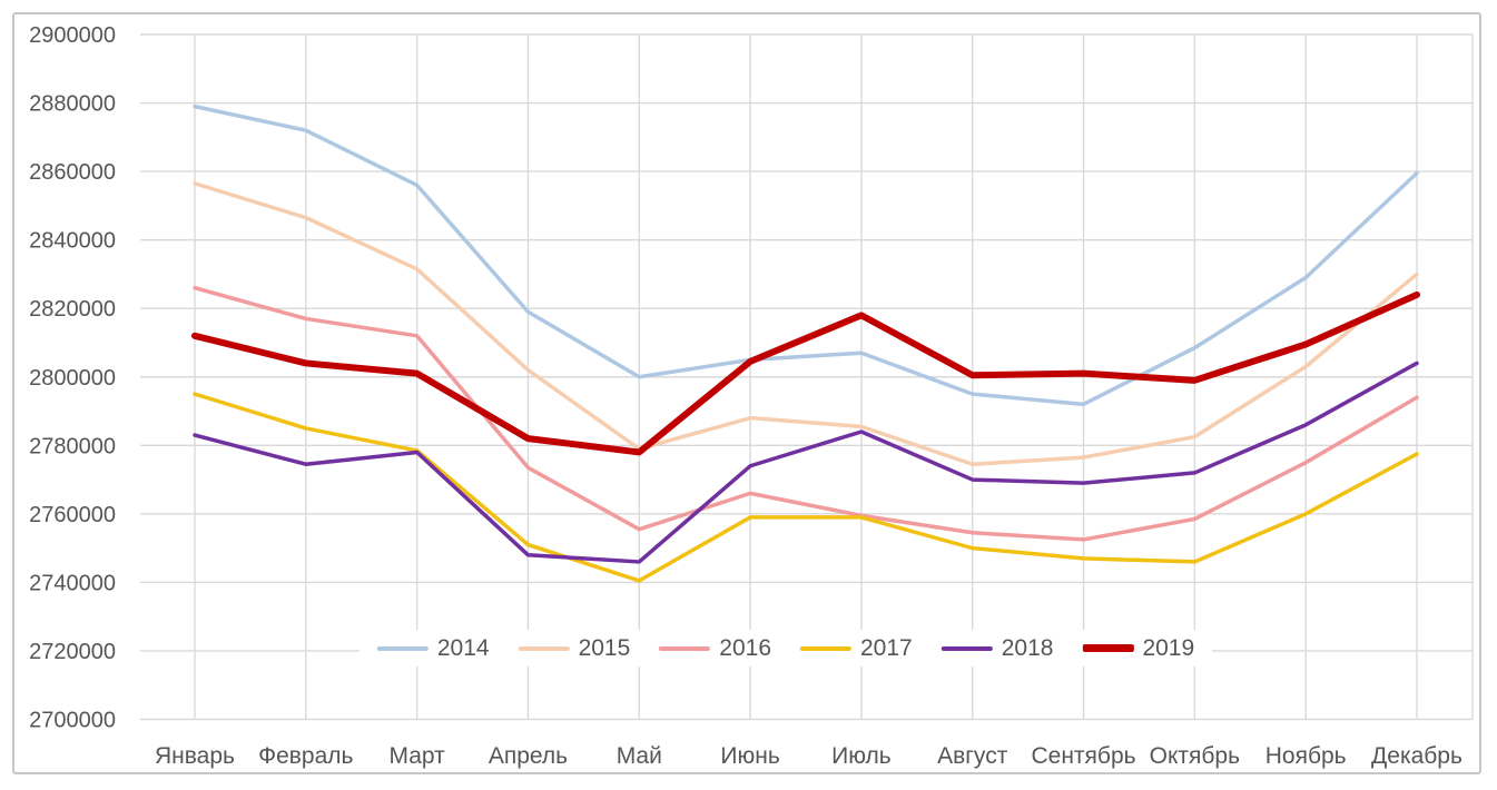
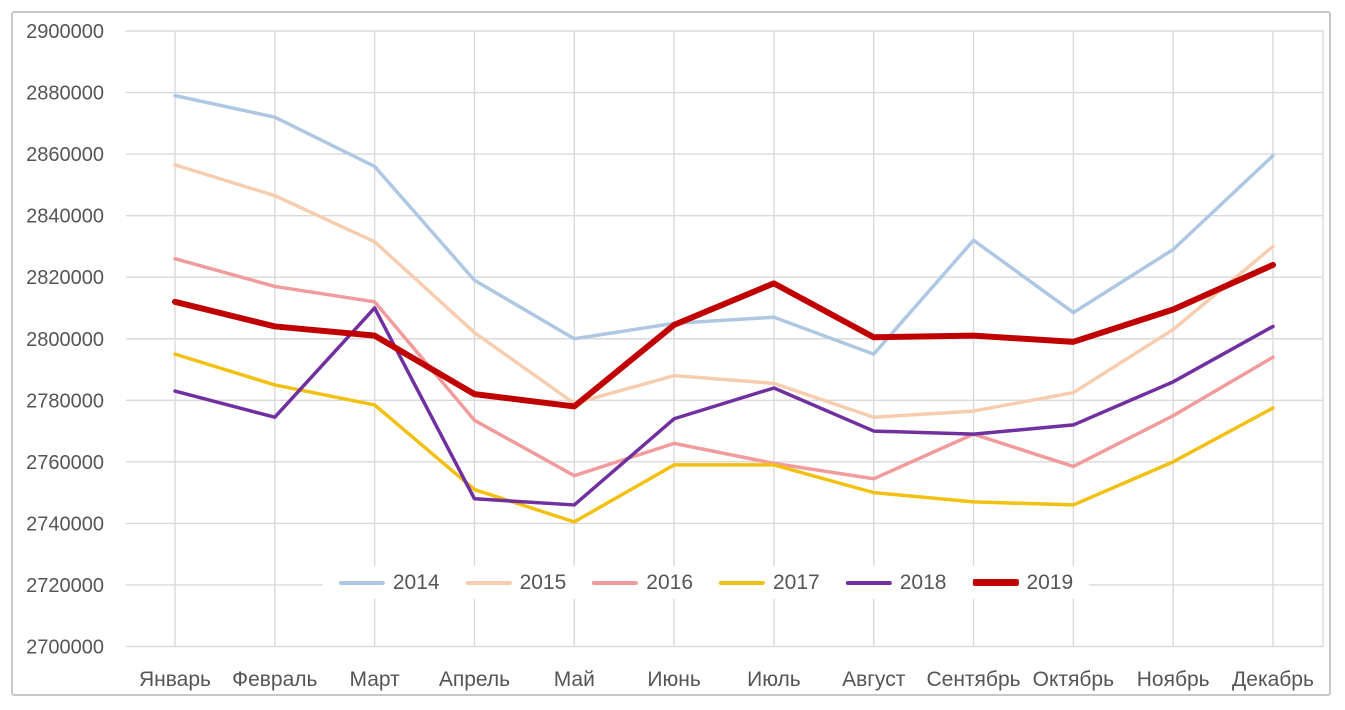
2018/Март: 2778000 -> 2810000
2014/Сентябрь: 2792000 -> 2832000
2016/Сентябрь: 2752000 -> 2769000
